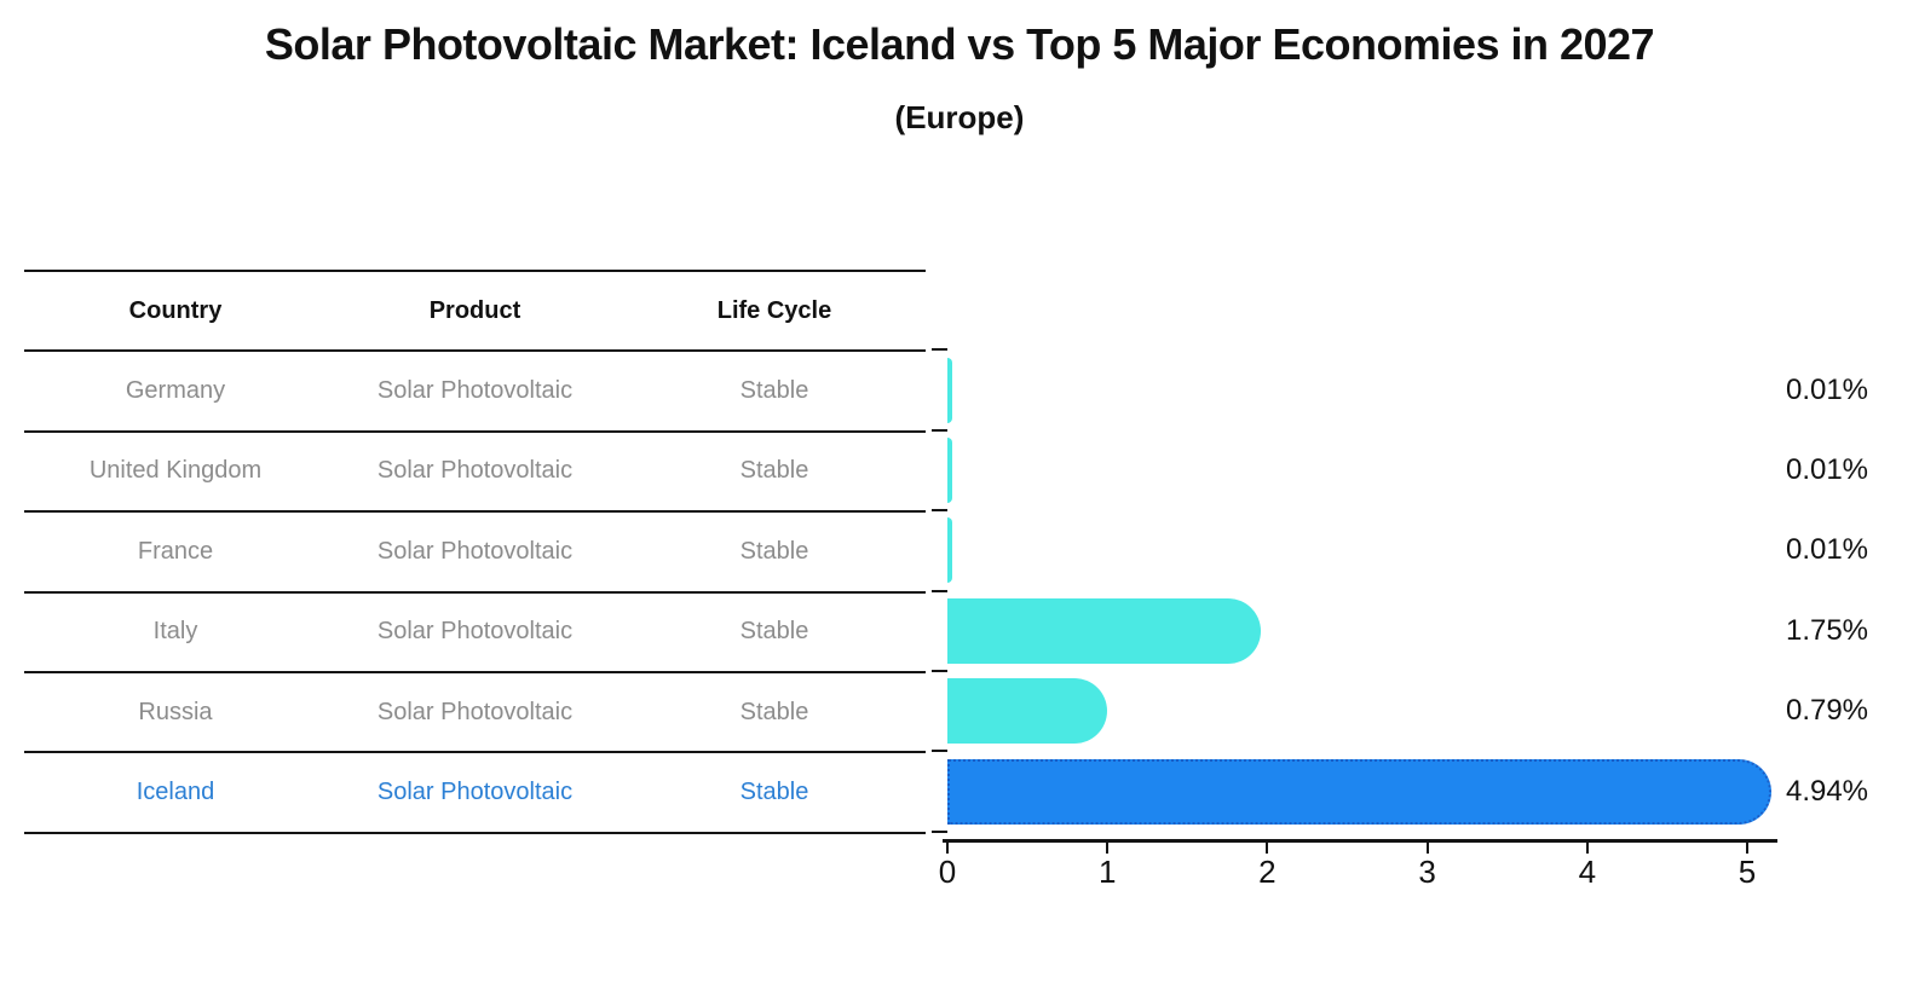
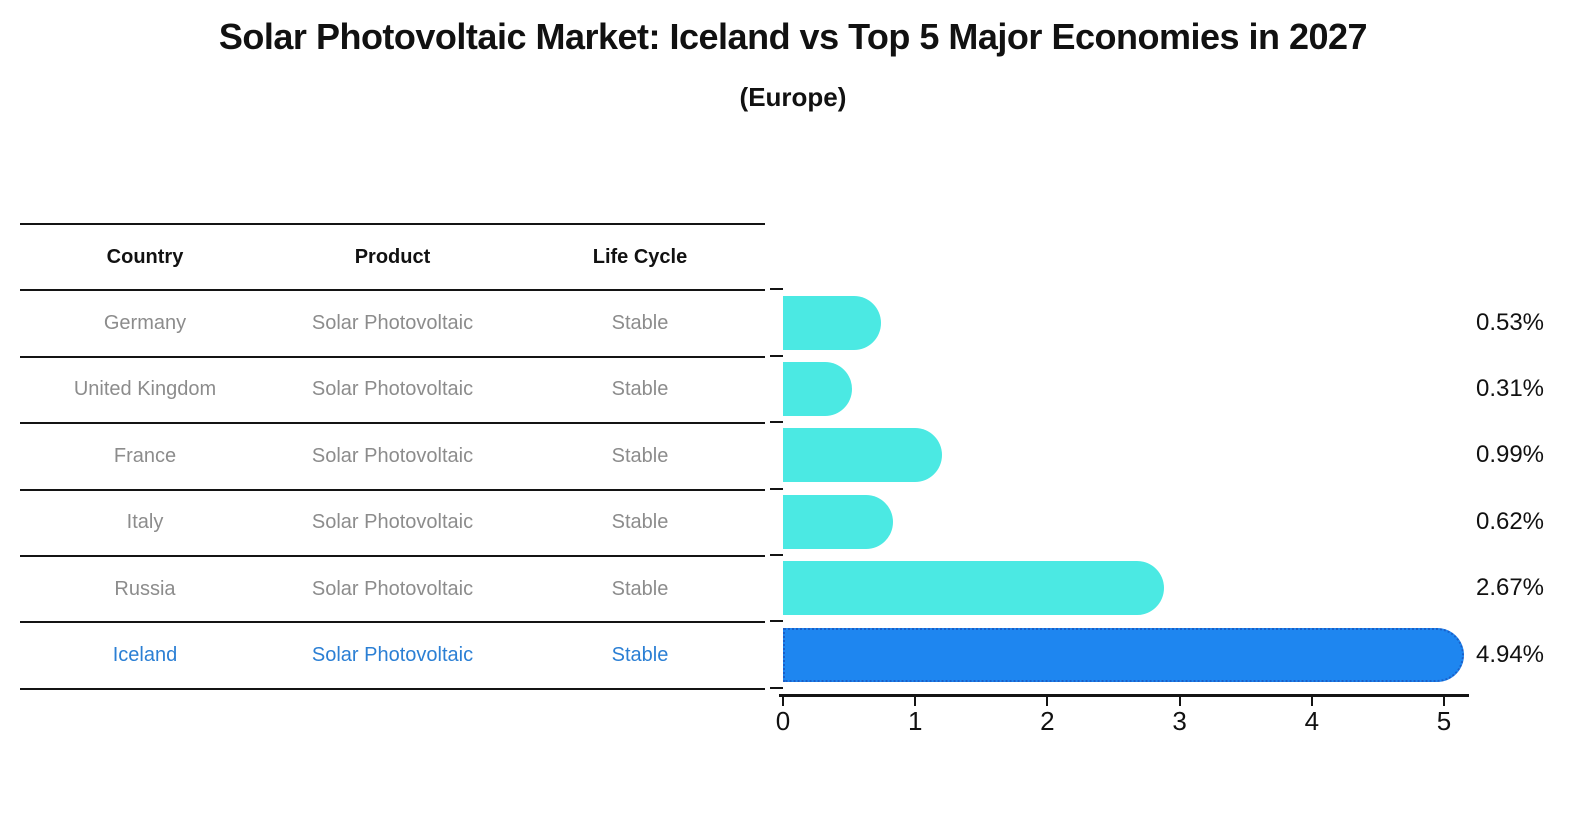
Germany: 0.01% -> 0.53%
United Kingdom: 0.01% -> 0.31%
France: 0.01% -> 0.99%
Italy: 1.75% -> 0.62%
Russia: 0.79% -> 2.67%
